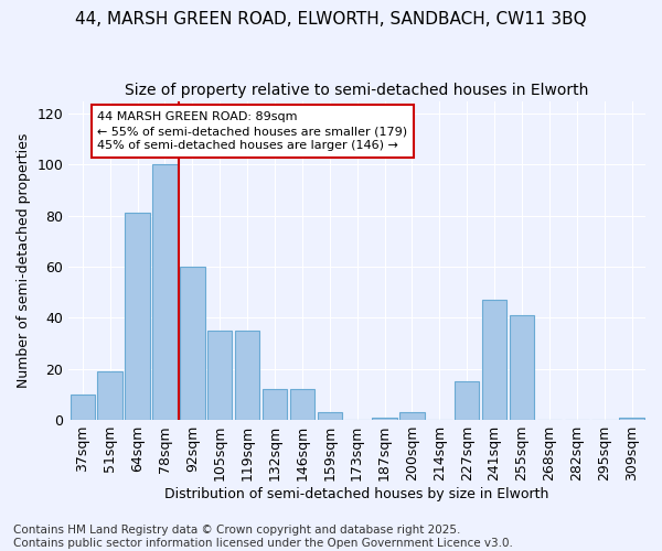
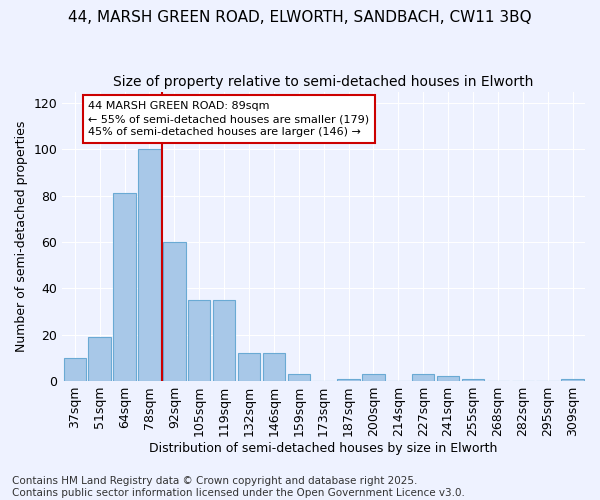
227sqm: 15 -> 3
241sqm: 47 -> 2
255sqm: 41 -> 1
